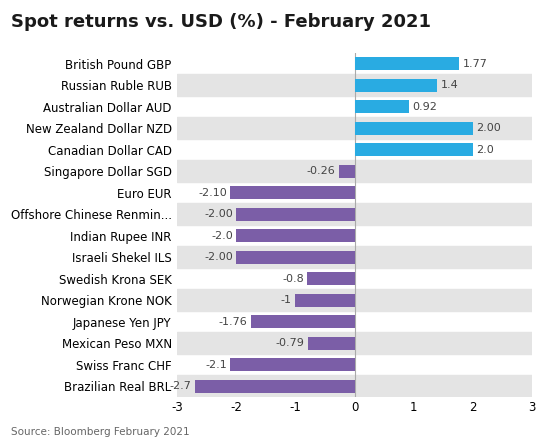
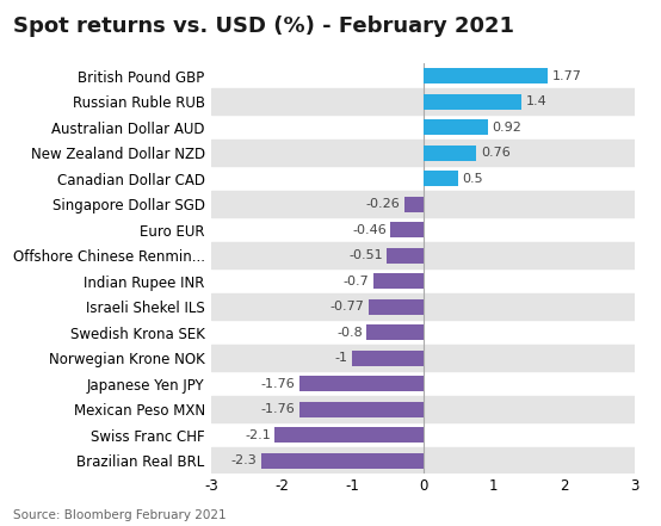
New Zealand Dollar NZD: 2.00 -> 0.76
Canadian Dollar CAD: 2.0 -> 0.5
Euro EUR: -2.10 -> -0.46
Offshore Chinese Renmin...: -2.00 -> -0.51
Indian Rupee INR: -2.0 -> -0.7
Israeli Shekel ILS: -2.00 -> -0.77
Mexican Peso MXN: -0.79 -> -1.76
Brazilian Real BRL: -2.7 -> -2.3
